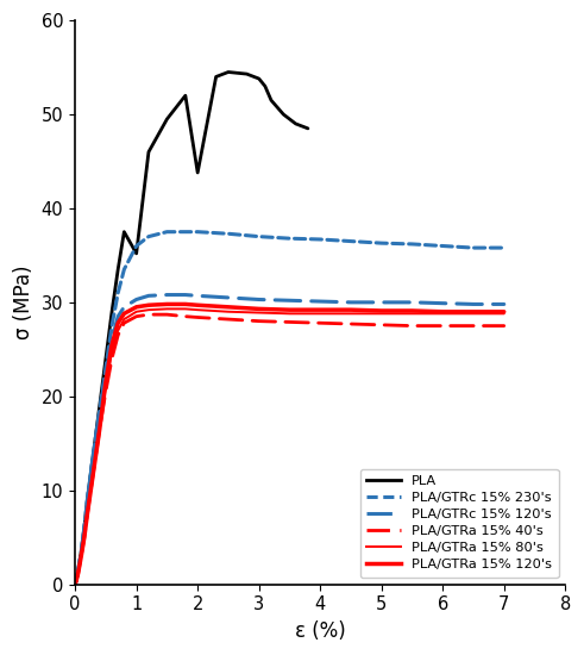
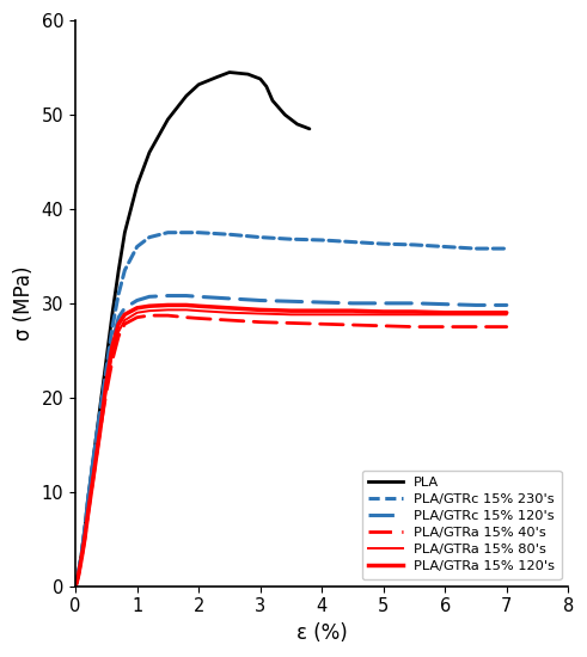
PLA/1: 35.2 -> 42.5
PLA/2: 43.8 -> 53.2
